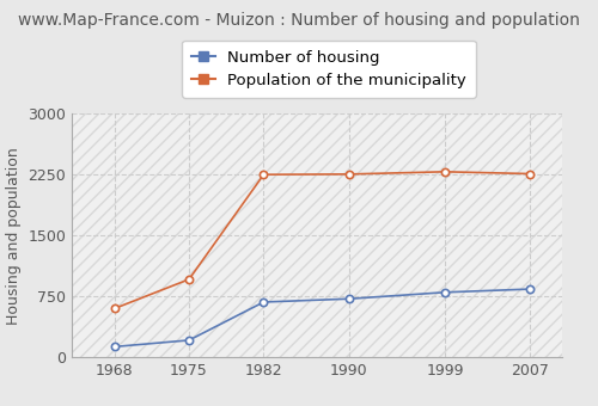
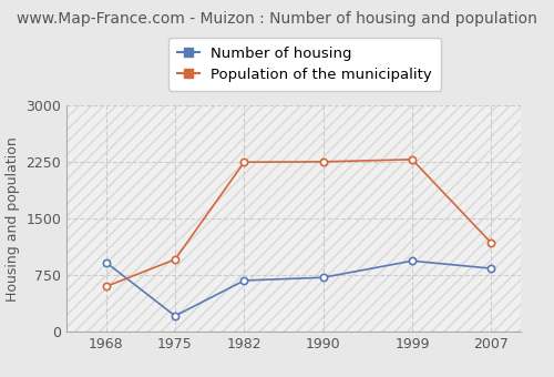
Number of housing/1968: 130 -> 920
Number of housing/1999: 800 -> 940
Population of the municipality/2007: 2260 -> 1180
